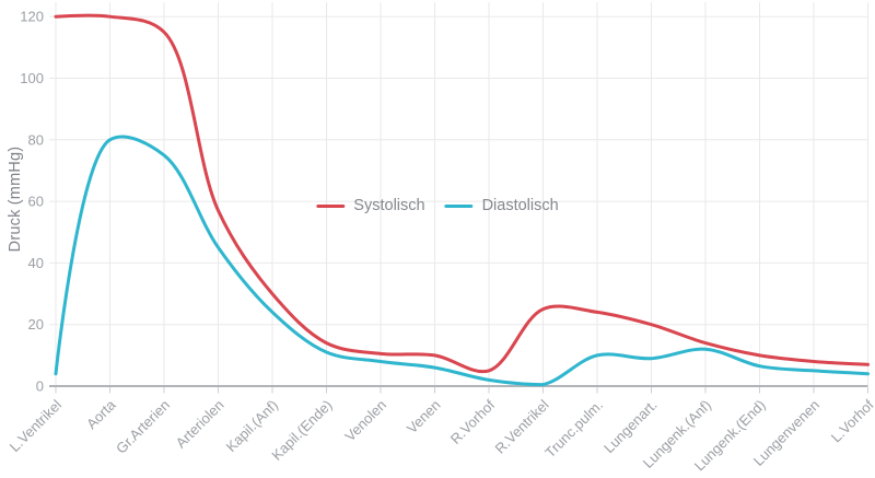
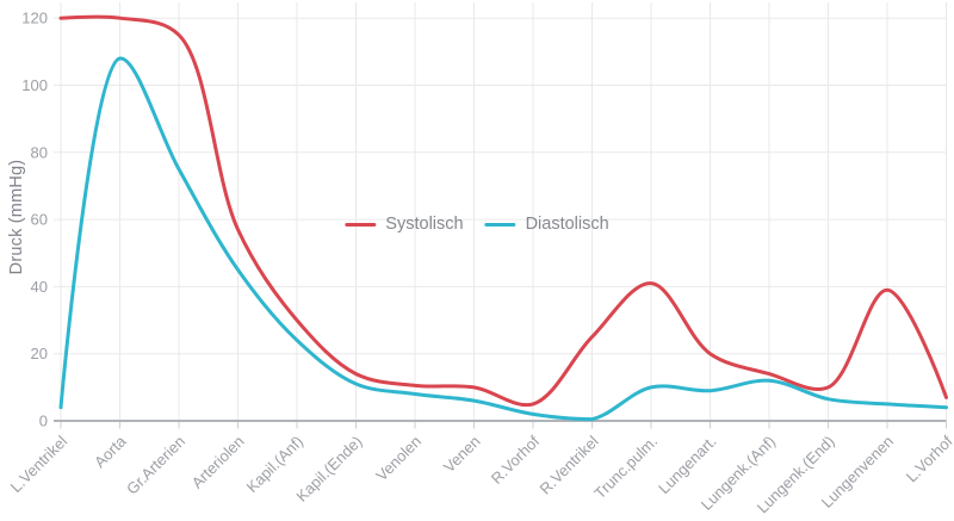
Diastolisch/Aorta: 80 -> 108
Systolisch/Trunc.pulm.: 24 -> 41
Systolisch/Lungenvenen: 8 -> 39
